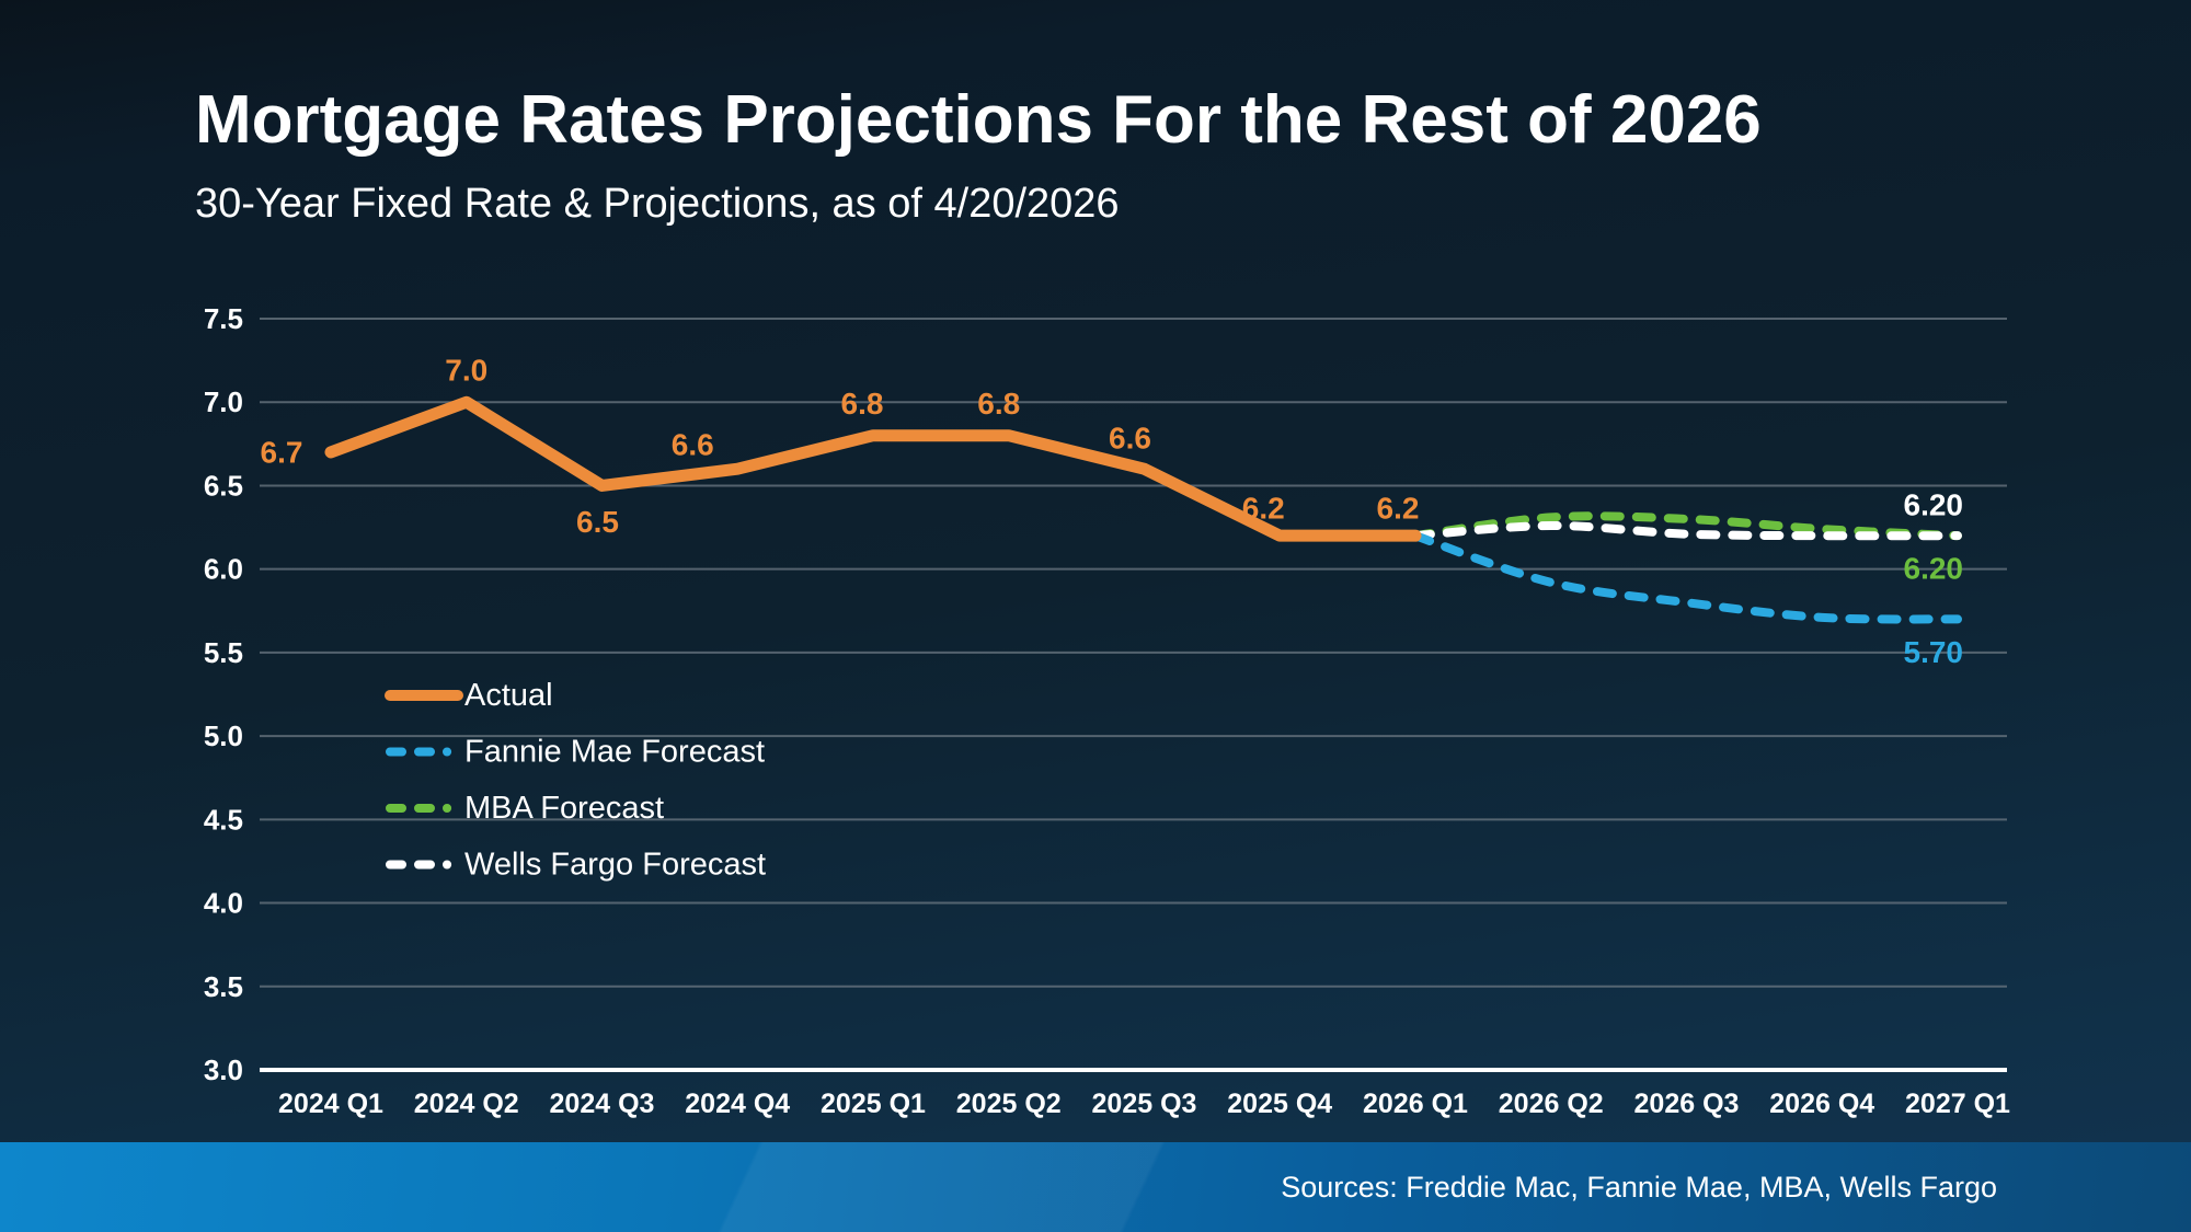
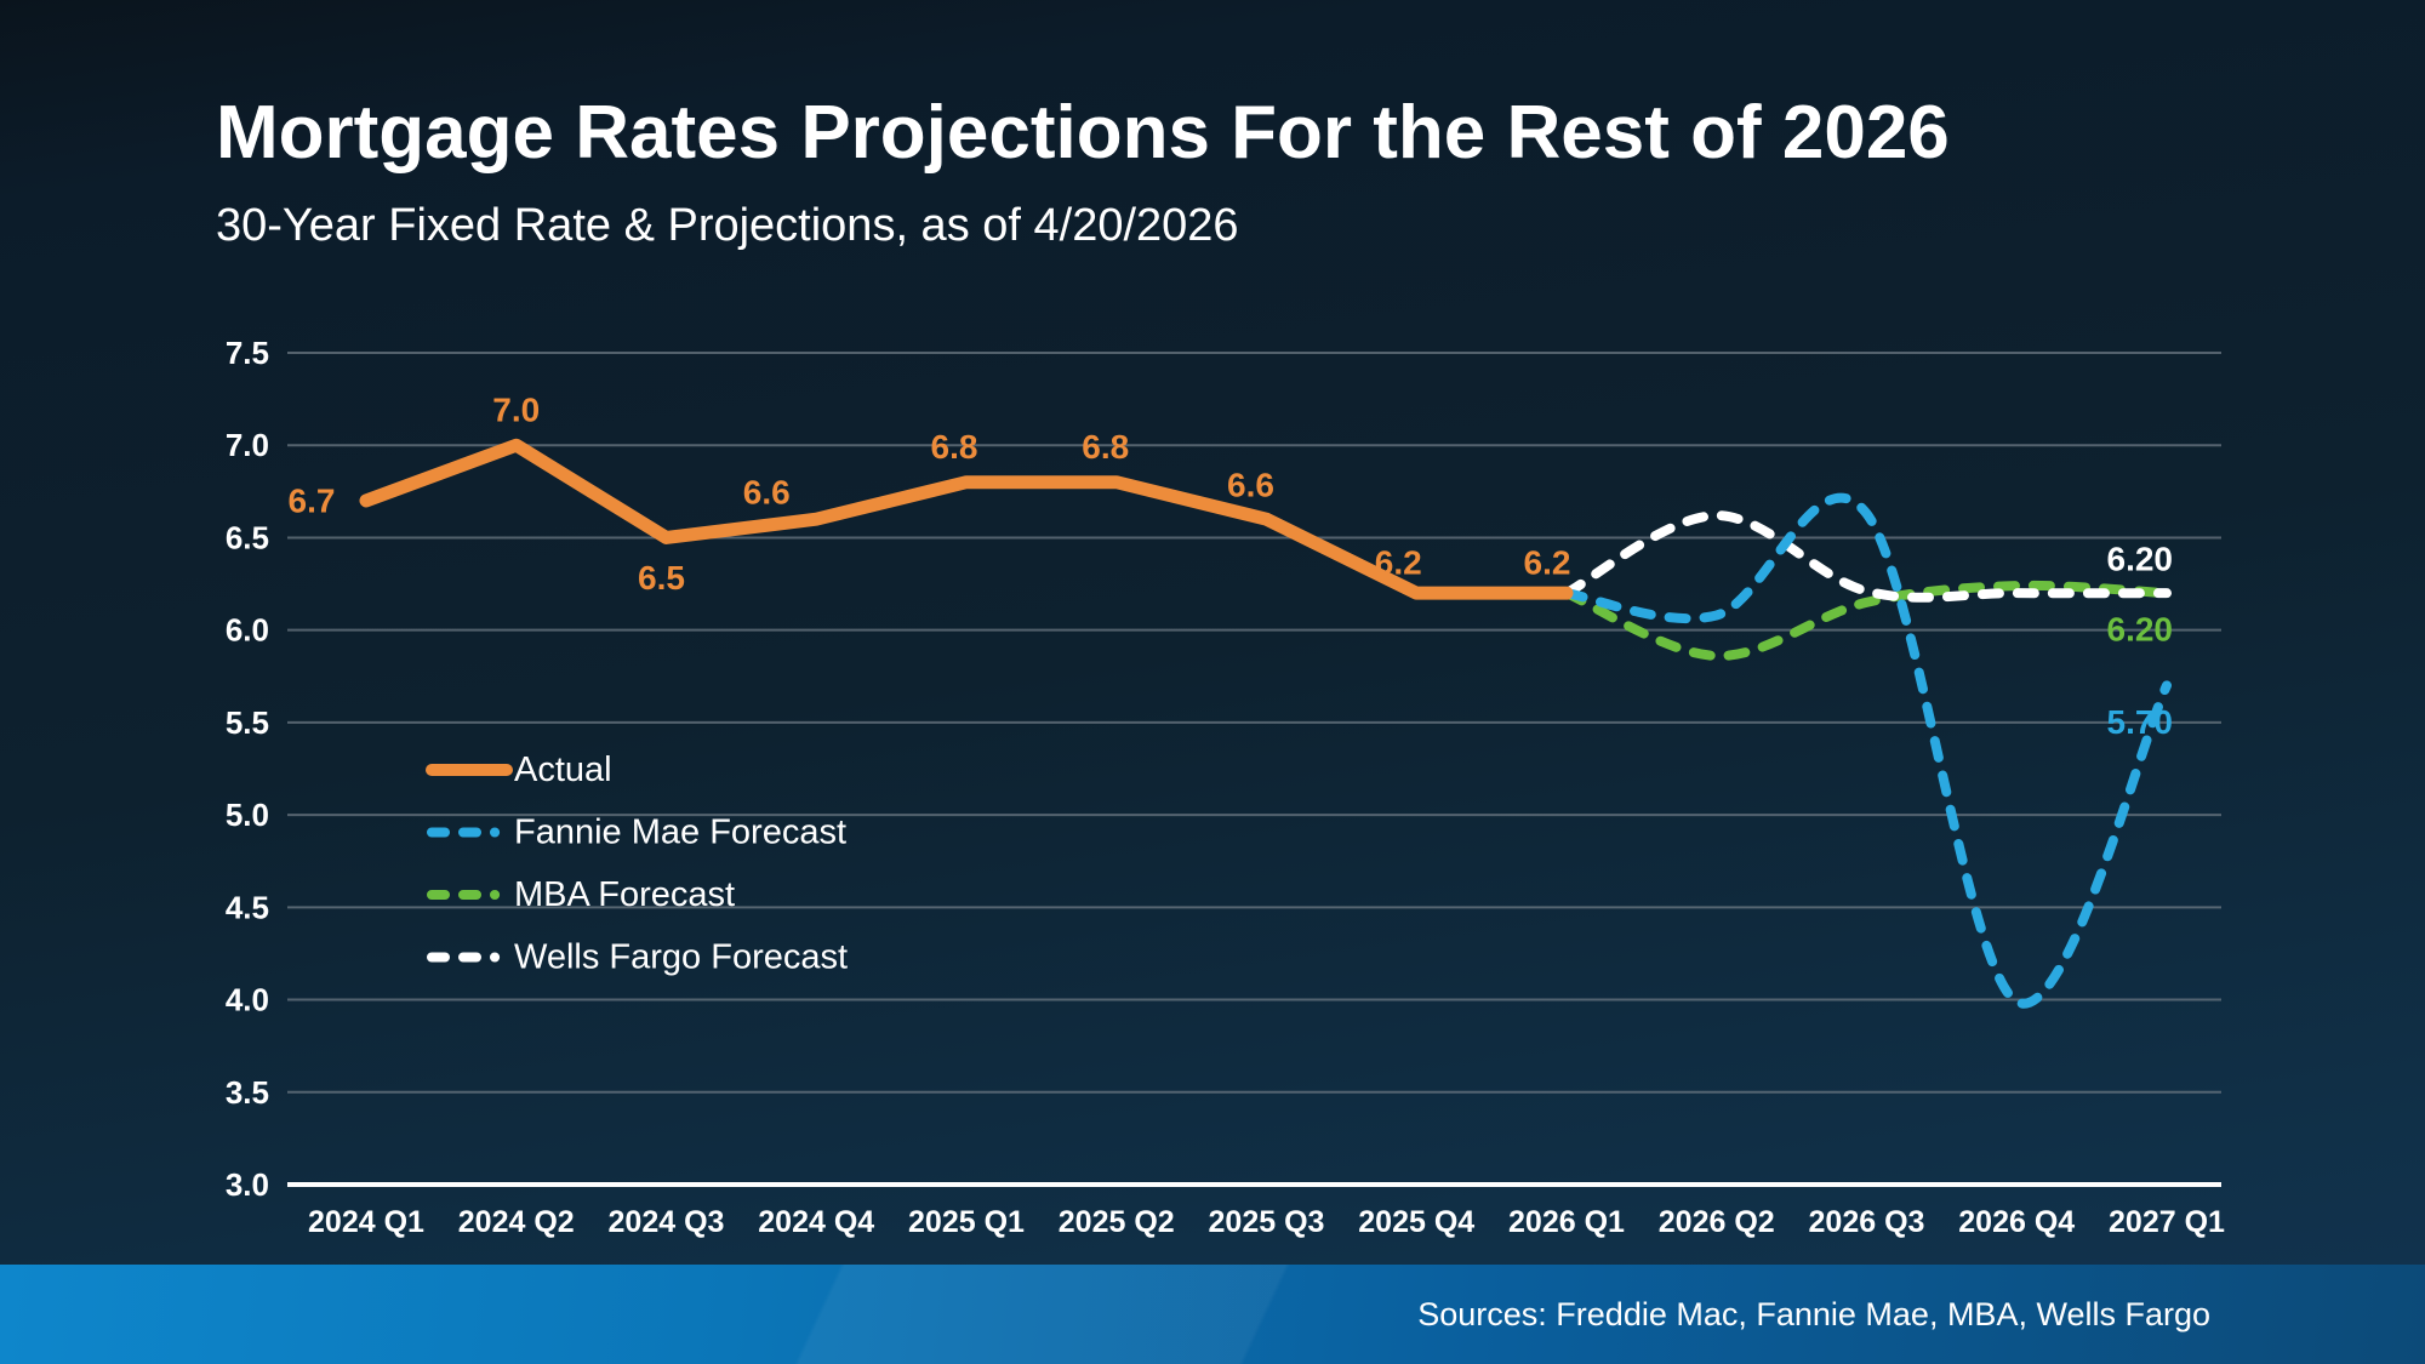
Fannie Mae Forecast/2026 Q2: 5.92 -> 6.08
MBA Forecast/2026 Q2: 6.31 -> 5.86
Wells Fargo Forecast/2026 Q2: 6.26 -> 6.62
Fannie Mae Forecast/2026 Q3: 5.80 -> 6.63
MBA Forecast/2026 Q3: 6.30 -> 6.15
Fannie Mae Forecast/2026 Q4: 5.71 -> 3.99
